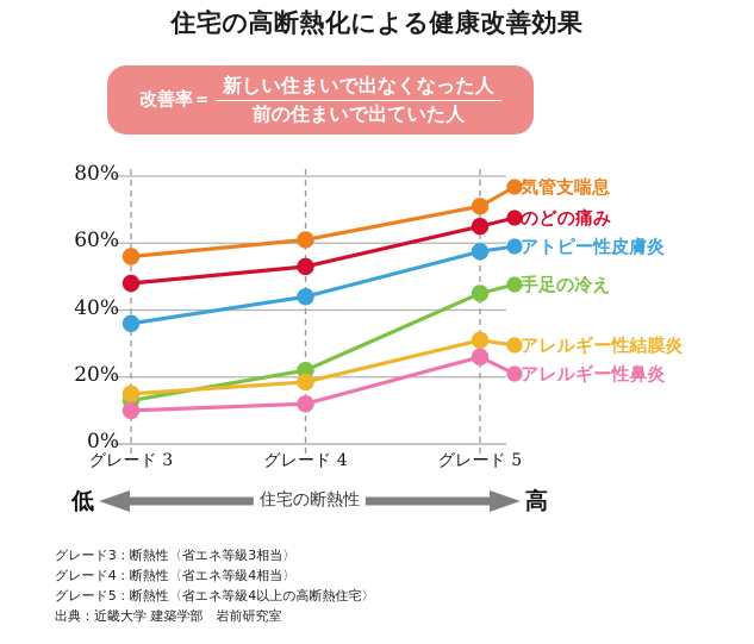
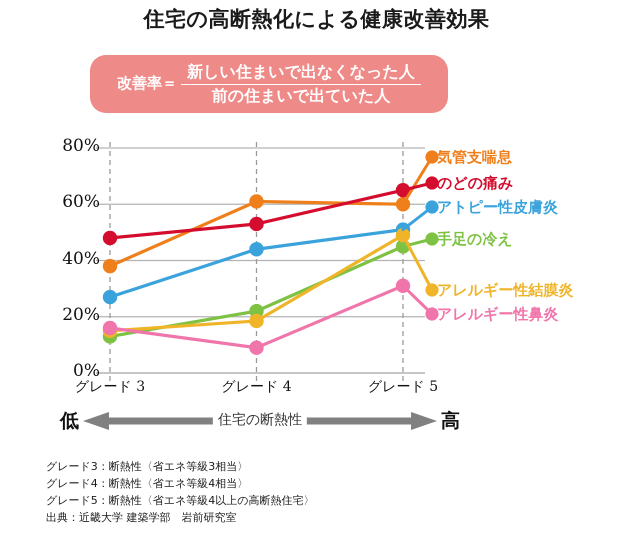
気管支喘息/グレード 3: 56% -> 38%
アトピー性皮膚炎/グレード 3: 36% -> 27%
アレルギー性鼻炎/グレード 3: 10% -> 16%
アレルギー性鼻炎/グレード 4: 12% -> 9%
気管支喘息/グレード 5: 71% -> 60%
アトピー性皮膚炎/グレード 5: 58% -> 51%
アレルギー性結膜炎/グレード 5: 31% -> 49%
アレルギー性鼻炎/グレード 5: 26% -> 31%
